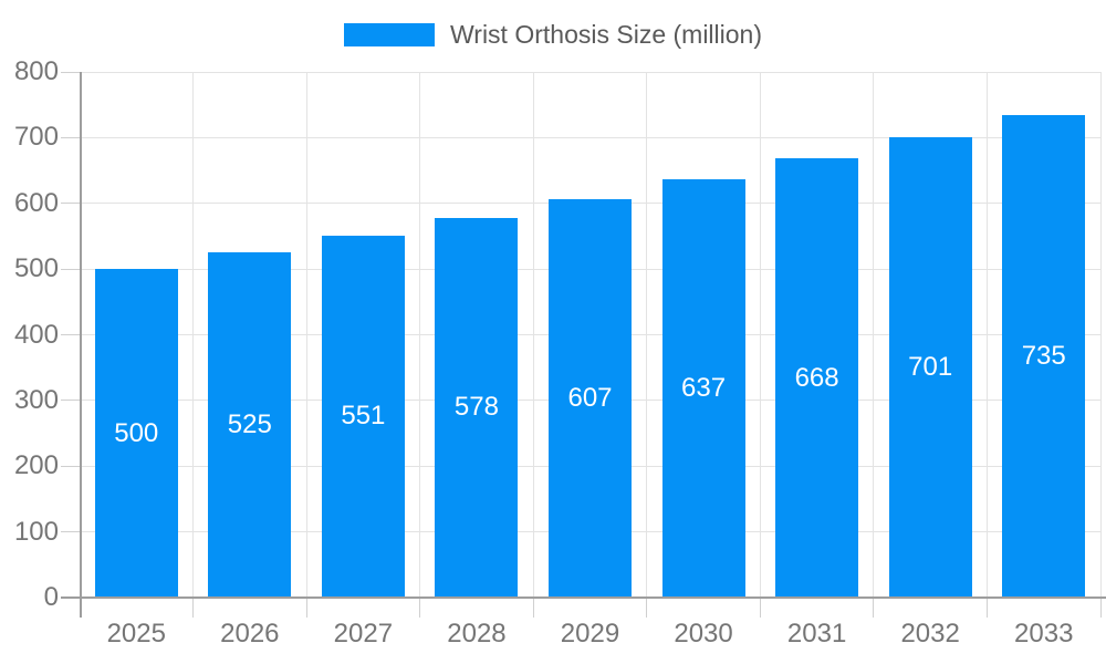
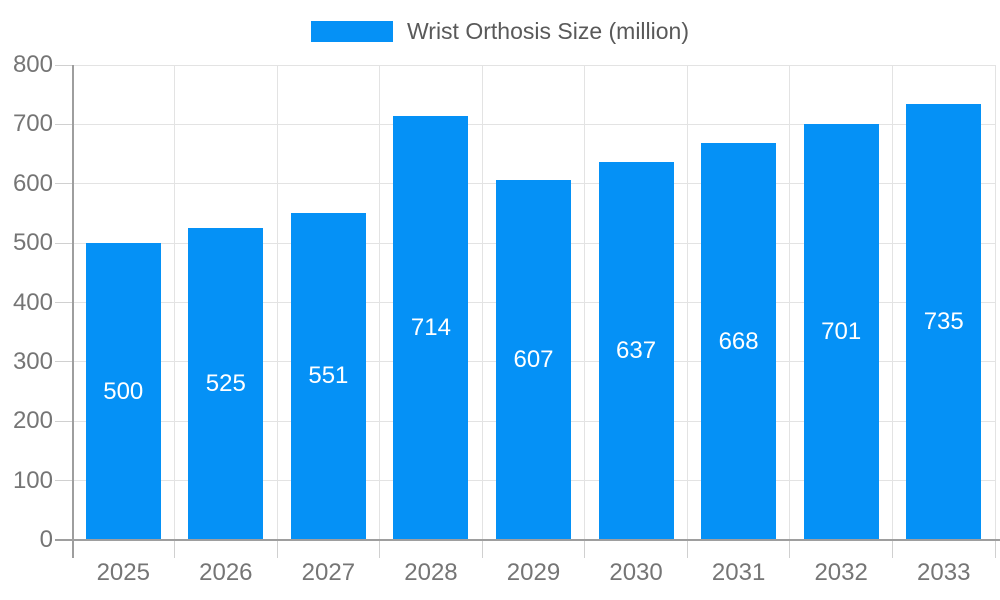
2028: 578 -> 714
